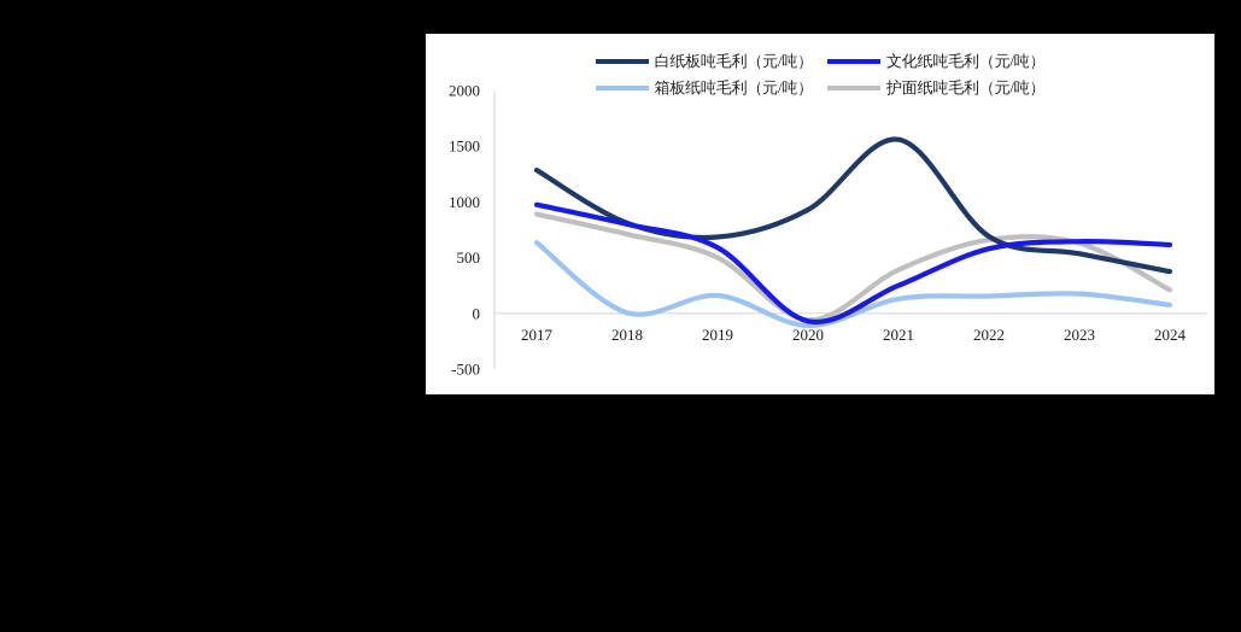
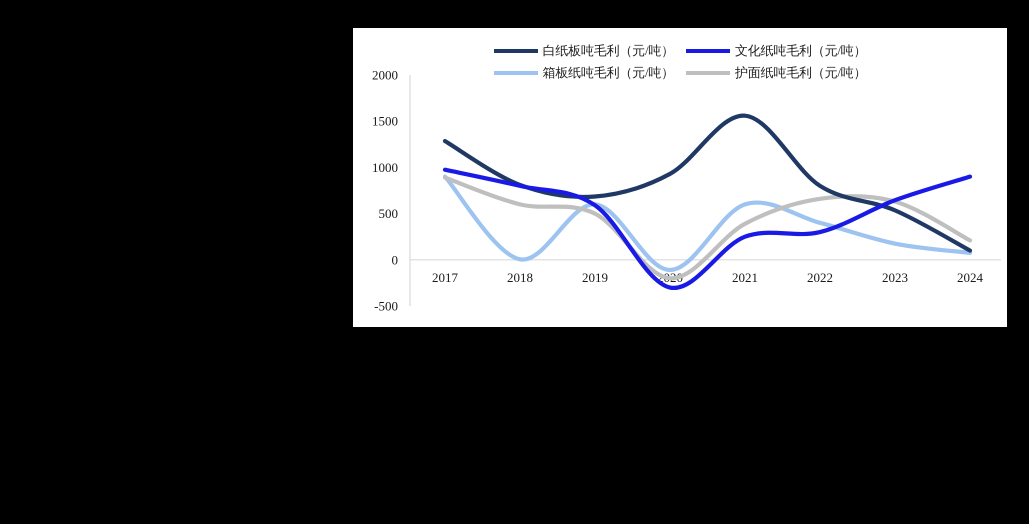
箱板纸吨毛利（元/吨）/2017: 600 -> 900
护面纸吨毛利（元/吨）/2018: 700 -> 600
箱板纸吨毛利（元/吨）/2019: 200 -> 600
文化纸吨毛利（元/吨）/2020: -100 -> -300
护面纸吨毛利（元/吨）/2020: -100 -> -200
箱板纸吨毛利（元/吨）/2021: 100 -> 600
白纸板吨毛利（元/吨）/2022: 700 -> 800
文化纸吨毛利（元/吨）/2022: 600 -> 300
箱板纸吨毛利（元/吨）/2022: 200 -> 400
白纸板吨毛利（元/吨）/2024: 400 -> 100
文化纸吨毛利（元/吨）/2024: 600 -> 900
